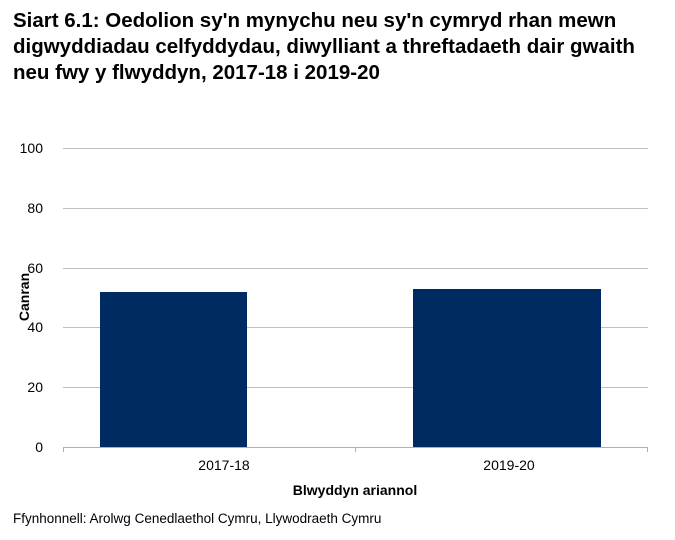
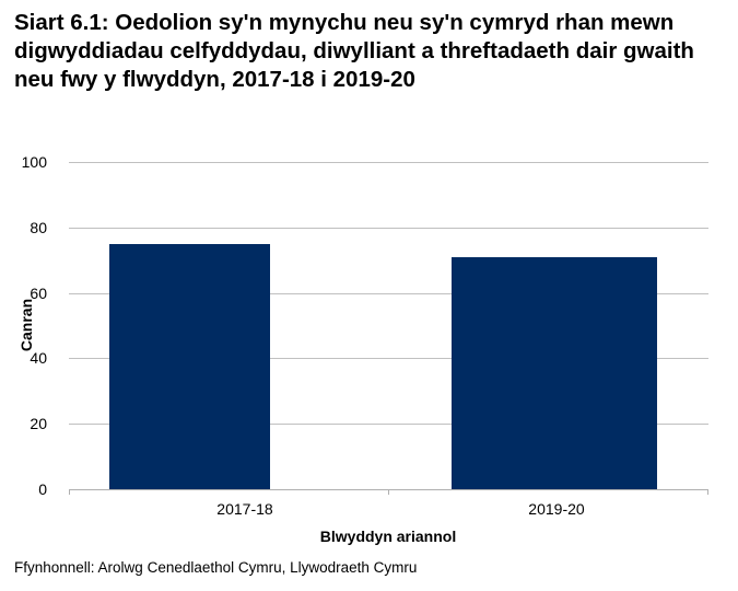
2017-18: 52 -> 75
2019-20: 53 -> 71
